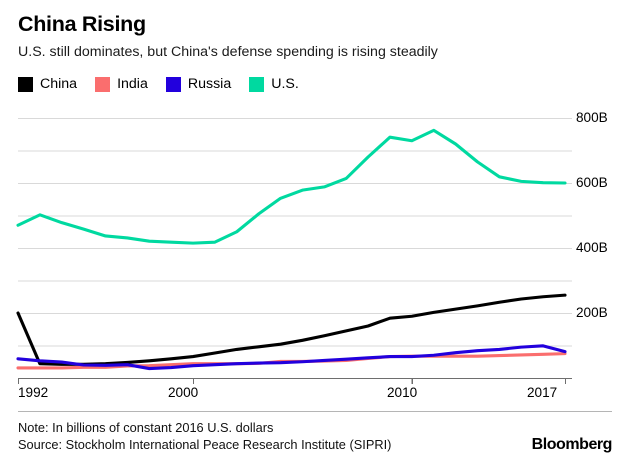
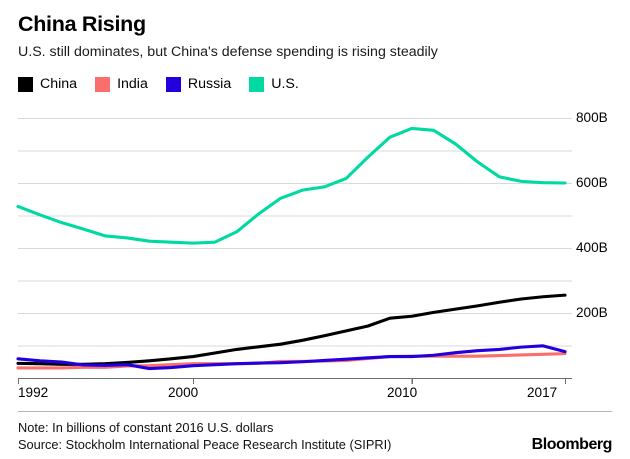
China/1992: 200B -> 40B
U.S./1992: 470B -> 530B
U.S./2010: 730B -> 770B
